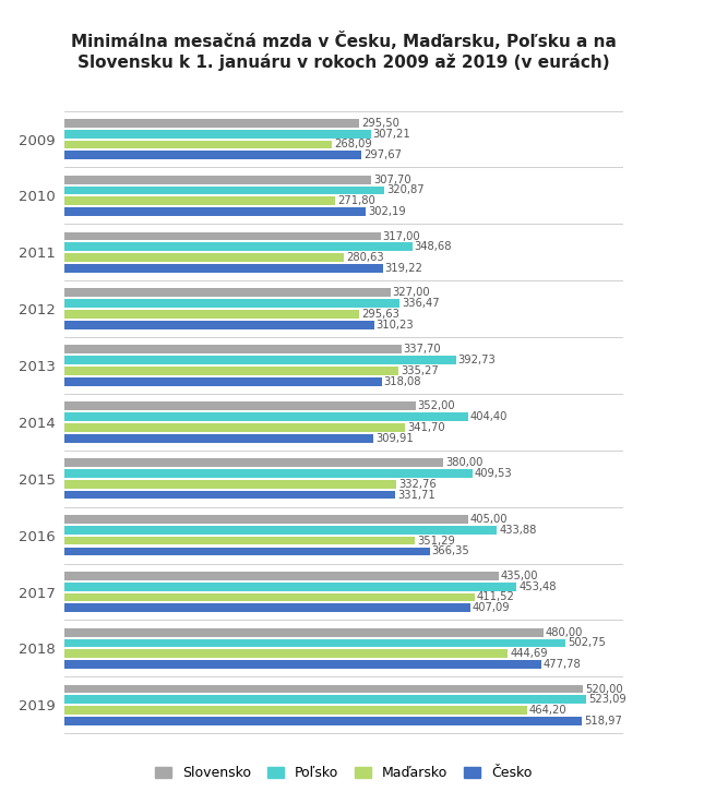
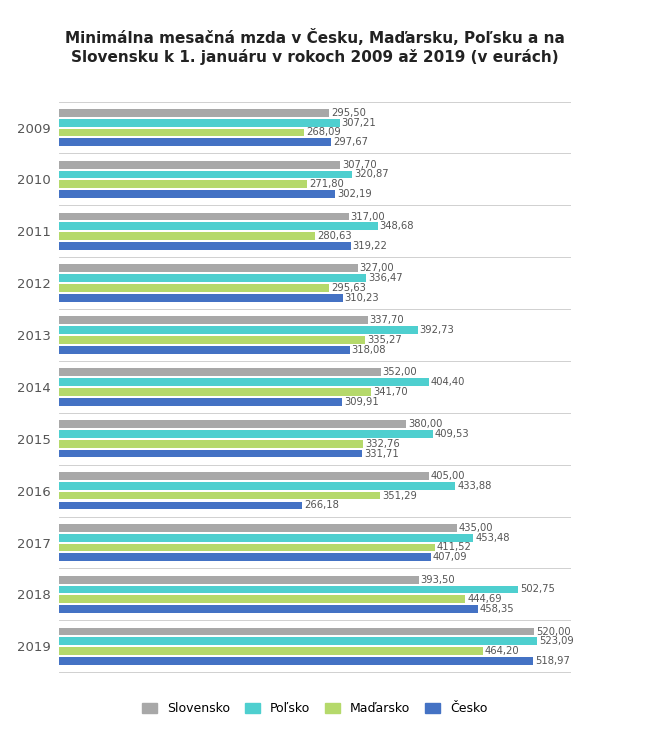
Česko/2016: 366,35 -> 266,18
Slovensko/2018: 480,00 -> 393,50
Česko/2018: 477,78 -> 458,35
